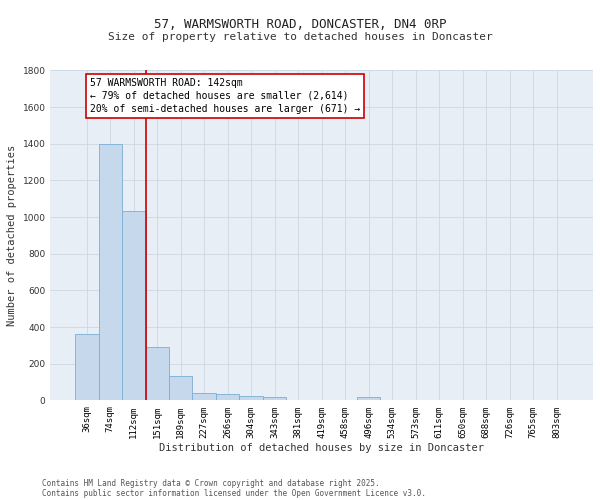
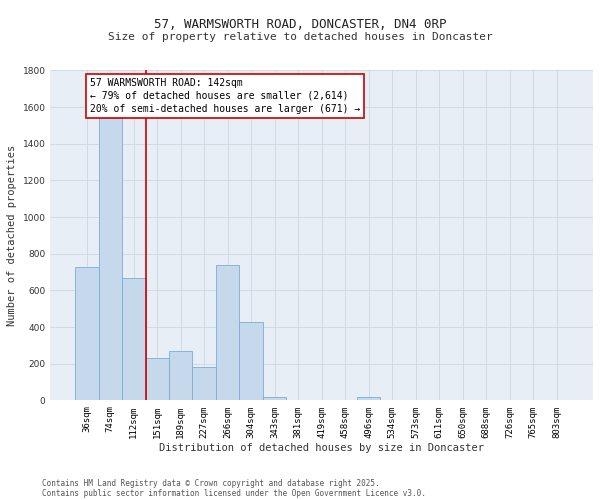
36sqm: 360 -> 730
74sqm: 1400 -> 1540
112sqm: 1040 -> 670
151sqm: 290 -> 230
189sqm: 140 -> 270
227sqm: 40 -> 180
266sqm: 40 -> 740
304sqm: 20 -> 430
